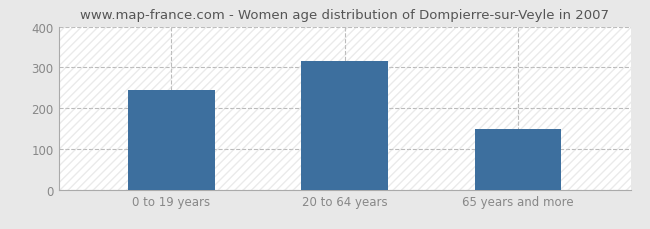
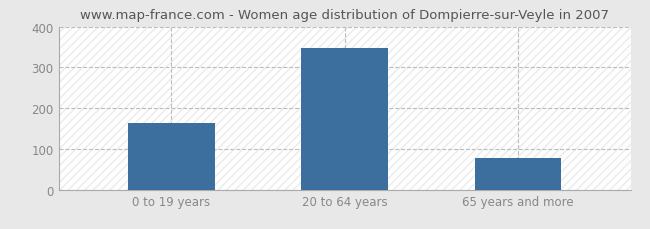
0 to 19 years: 245 -> 163
20 to 64 years: 315 -> 347
65 years and more: 150 -> 78
